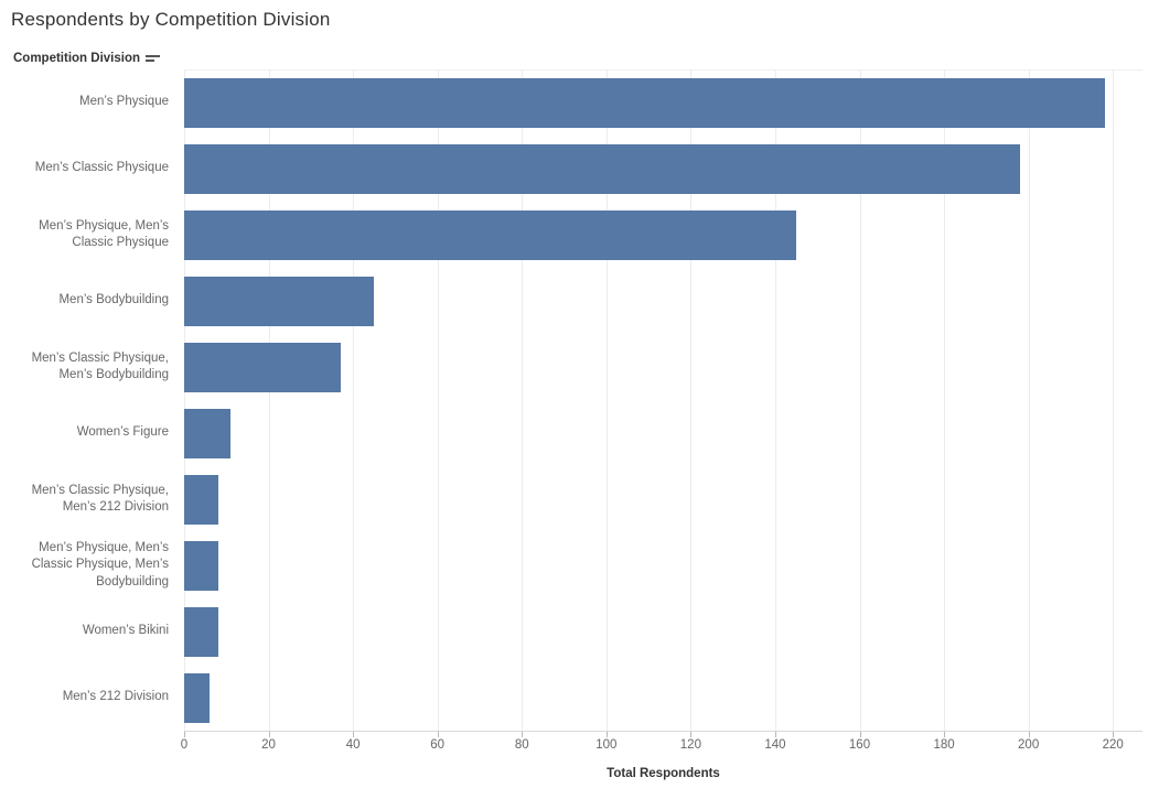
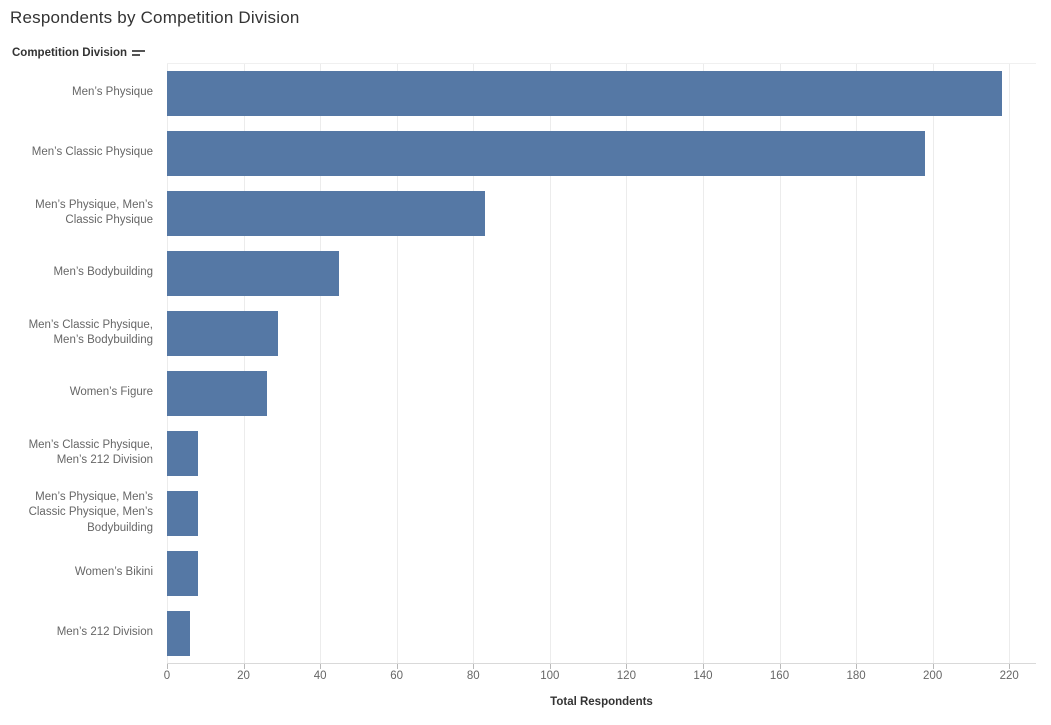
Men’s Physique, Men’s Classic Physique: 145 -> 83
Men’s Classic Physique, Men’s Bodybuilding: 37 -> 29
Women’s Figure: 11 -> 26
